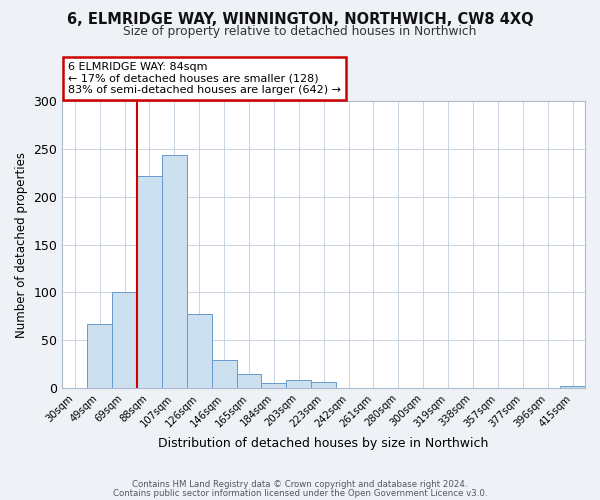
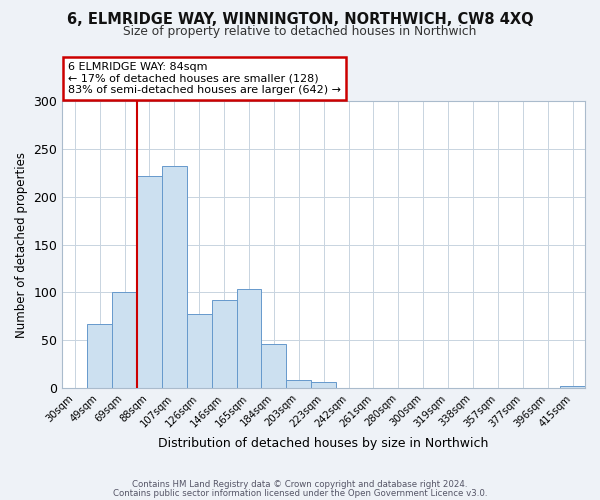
107sqm: 244 -> 232
146sqm: 29 -> 92
165sqm: 15 -> 104
184sqm: 5 -> 46
